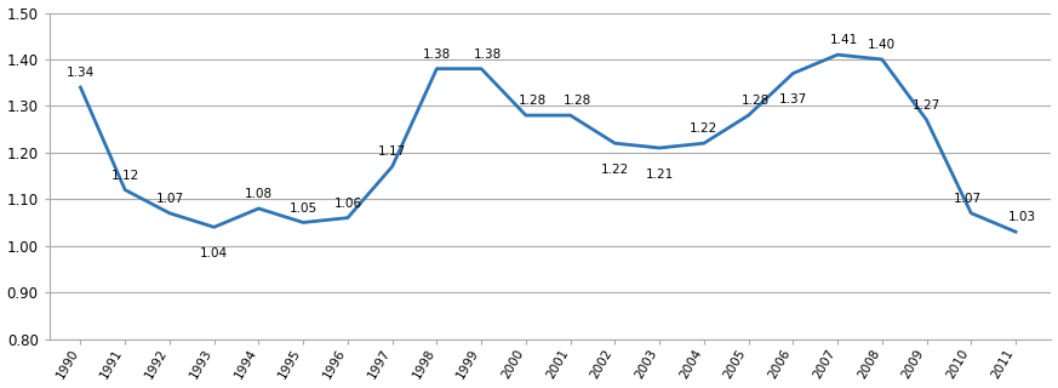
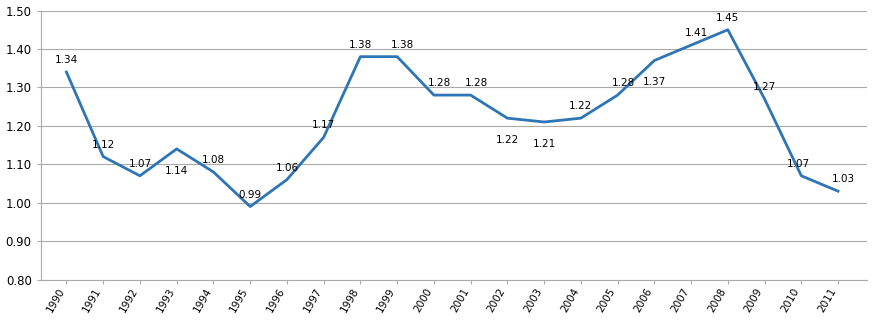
1993: 1.04 -> 1.14
1995: 1.05 -> 0.99
2008: 1.40 -> 1.45
